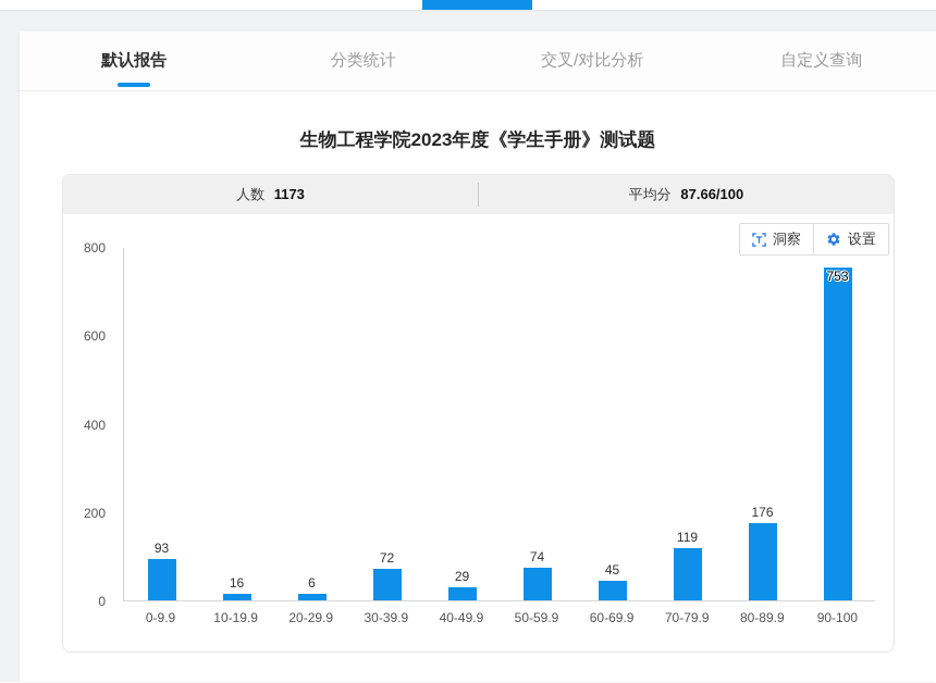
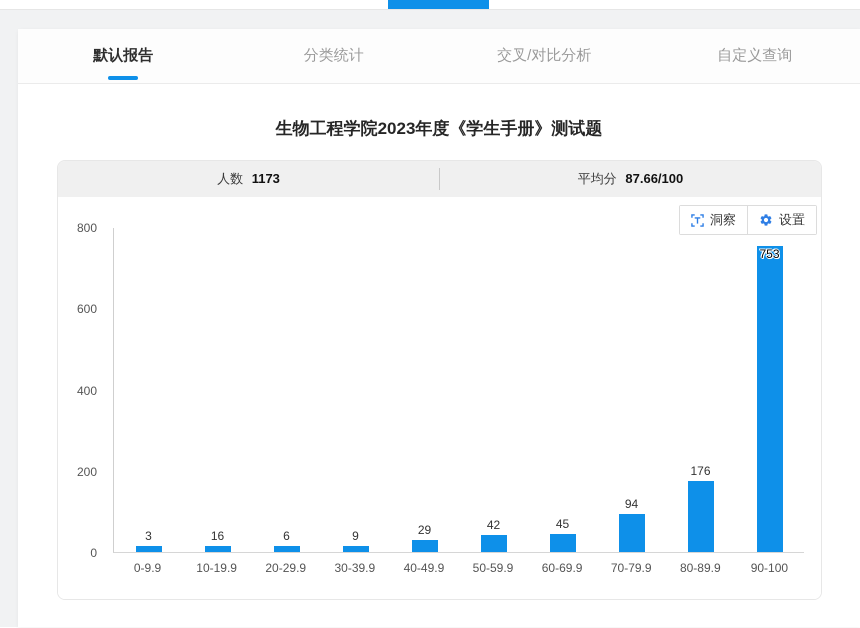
0-9.9: 93 -> 3
30-39.9: 72 -> 9
50-59.9: 74 -> 42
70-79.9: 119 -> 94
